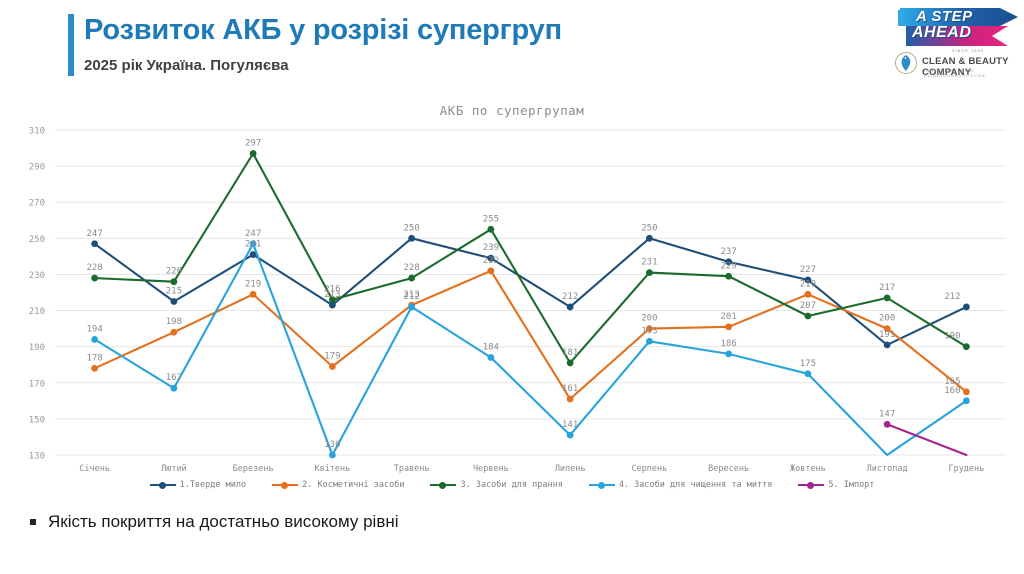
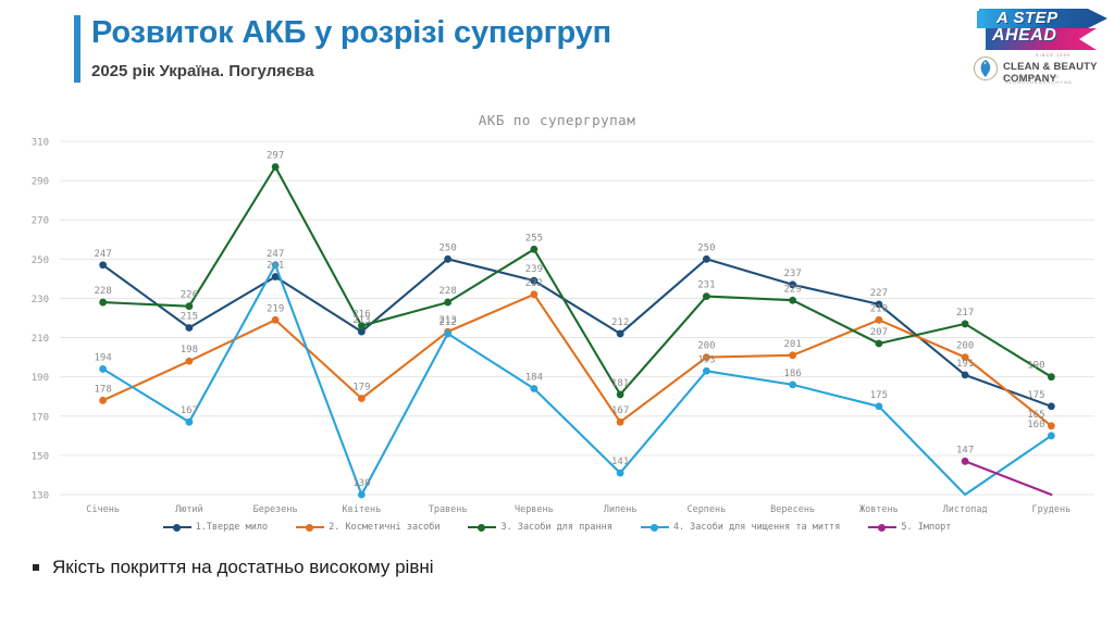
2. Косметичні засоби/Липень: 161 -> 167
1.Тверде мило/Грудень: 212 -> 175
